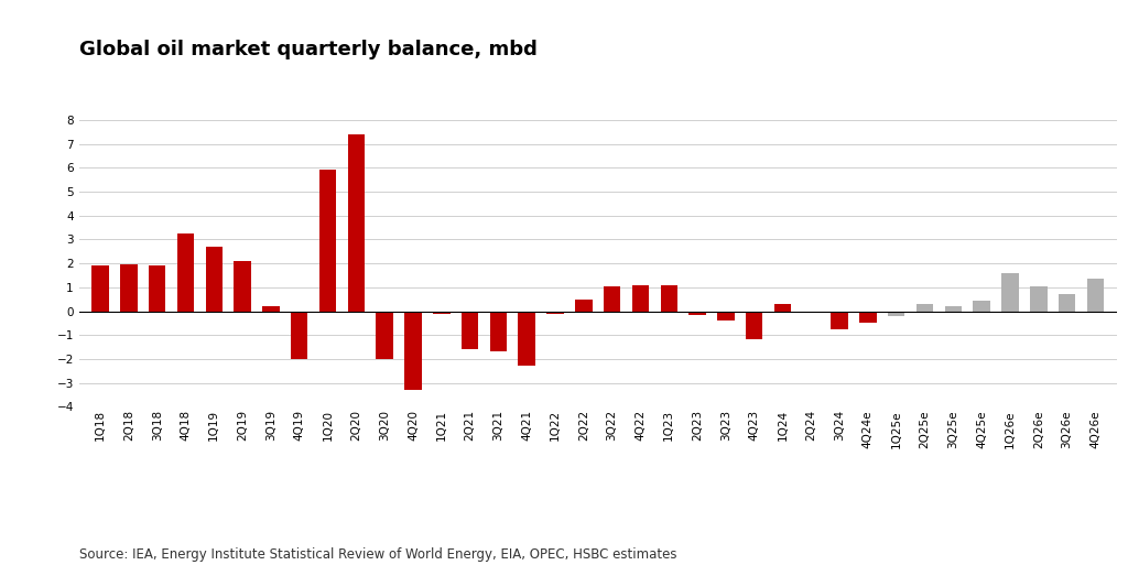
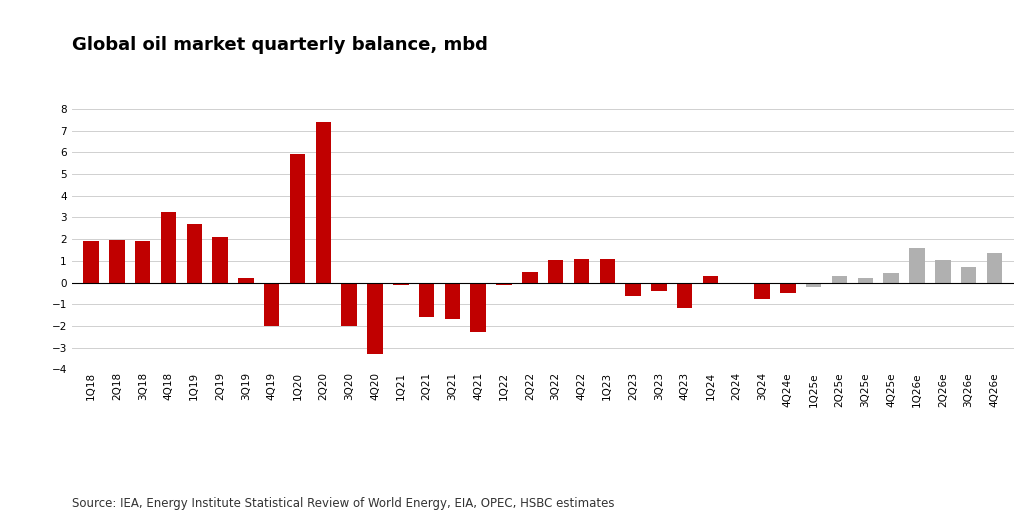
2Q23: -0.15 -> -0.60
